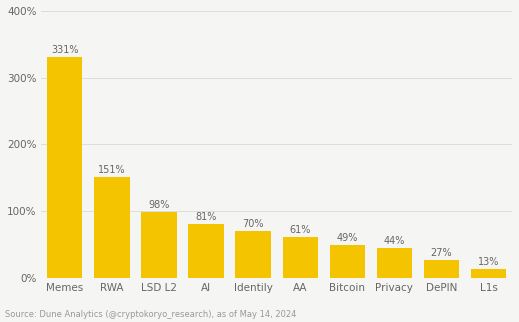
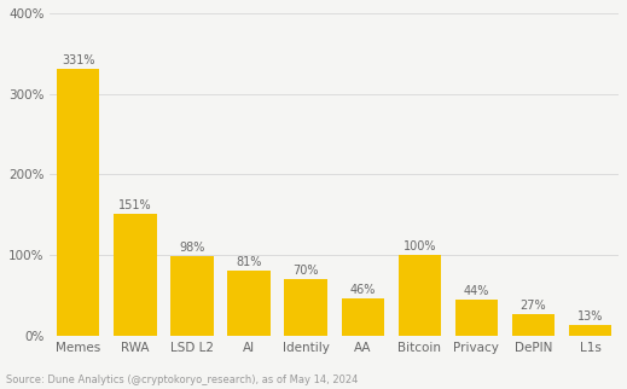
AA: 61% -> 46%
Bitcoin: 49% -> 100%
